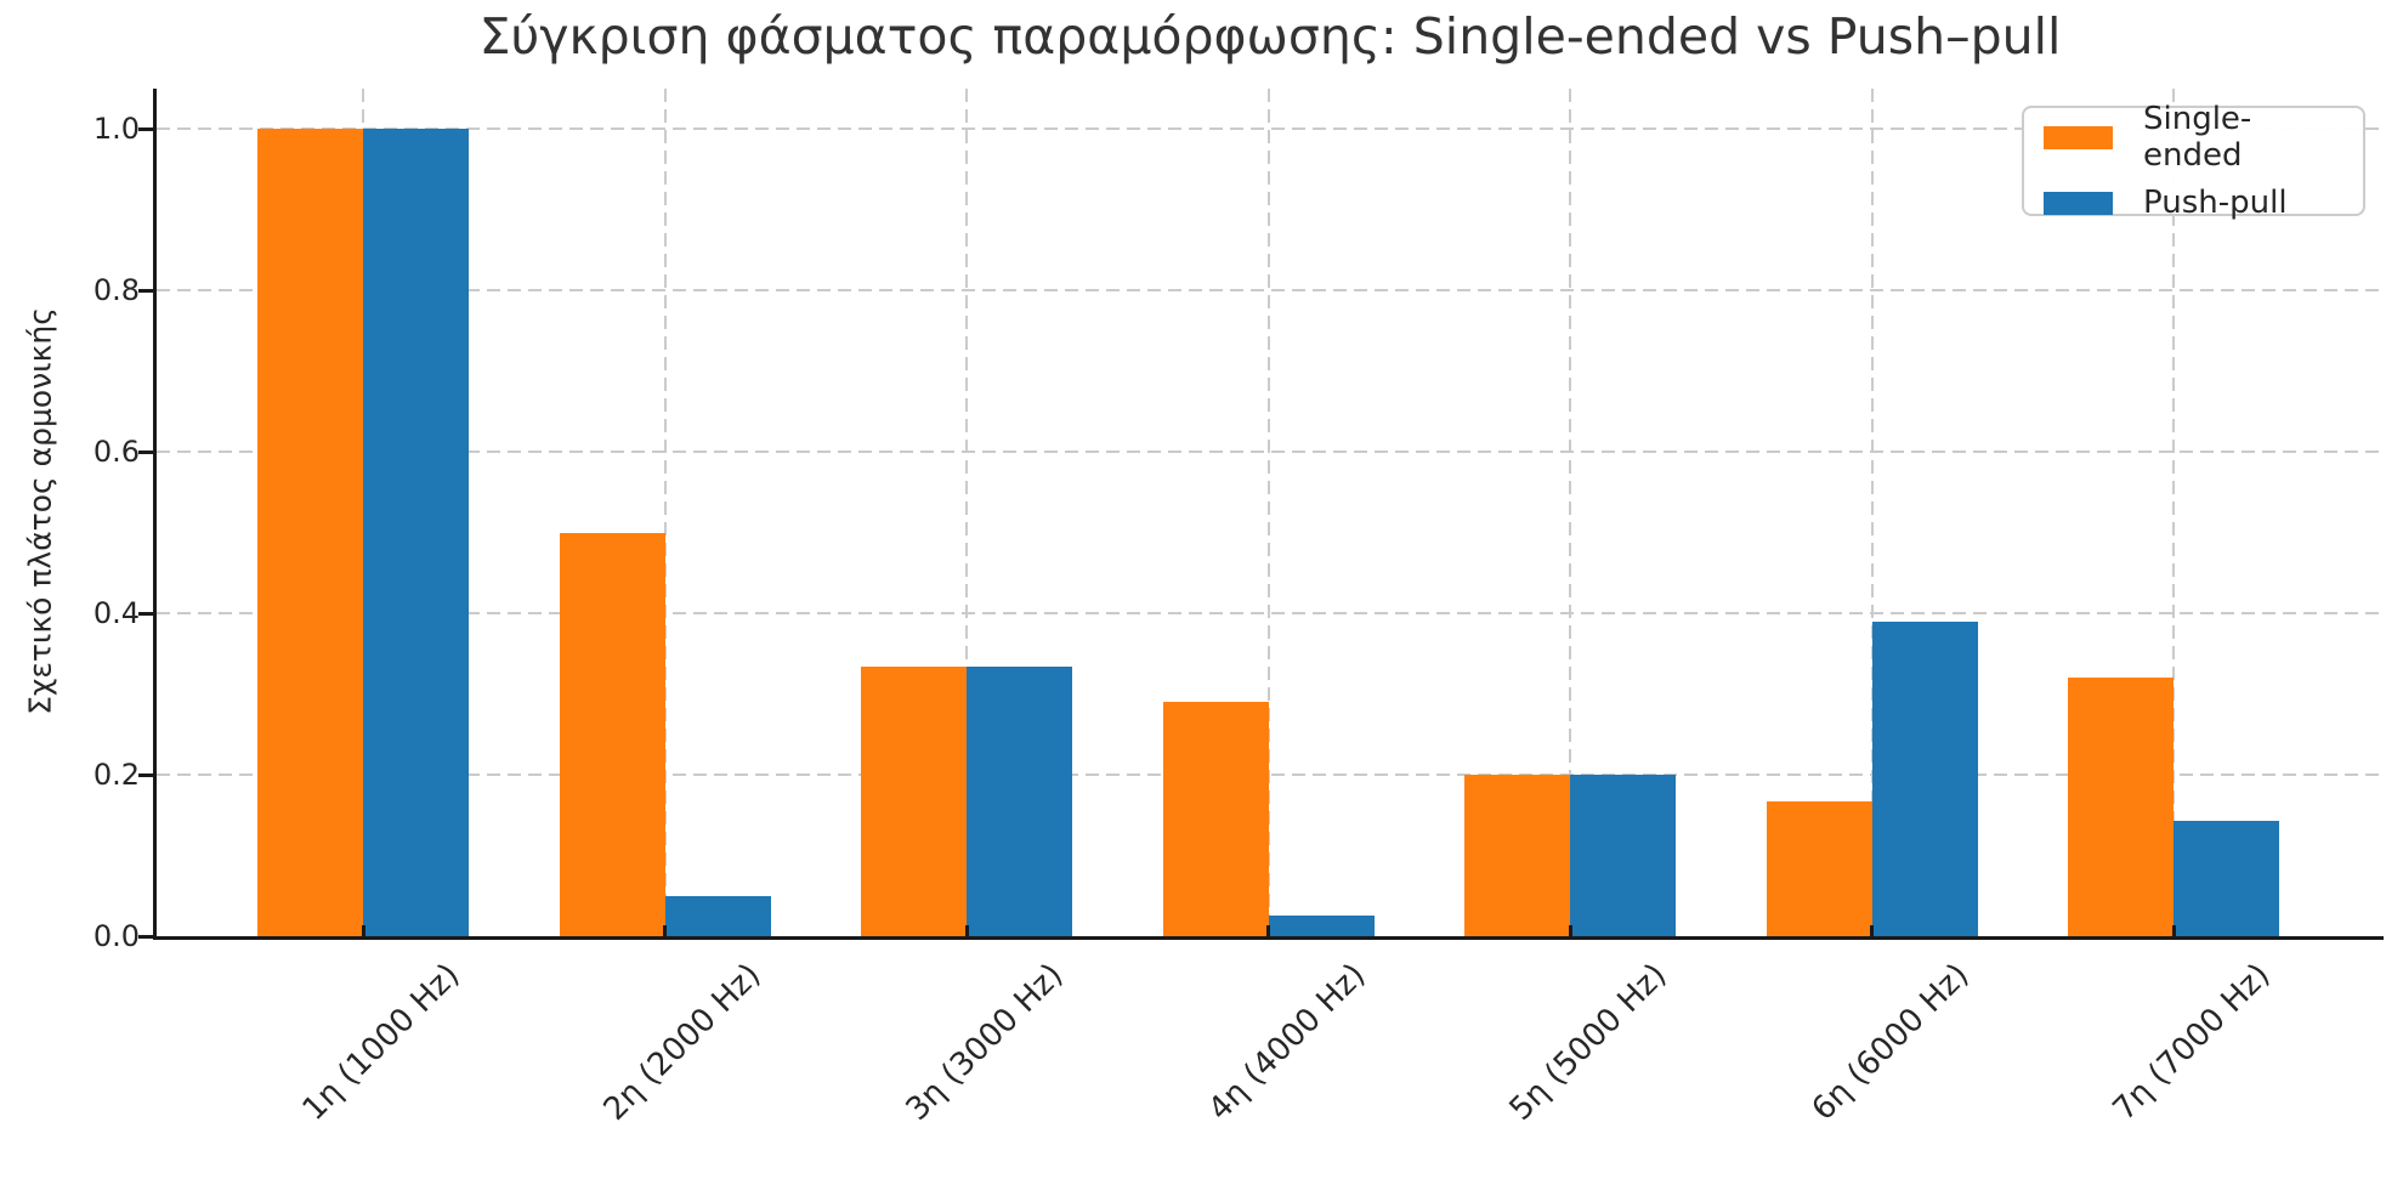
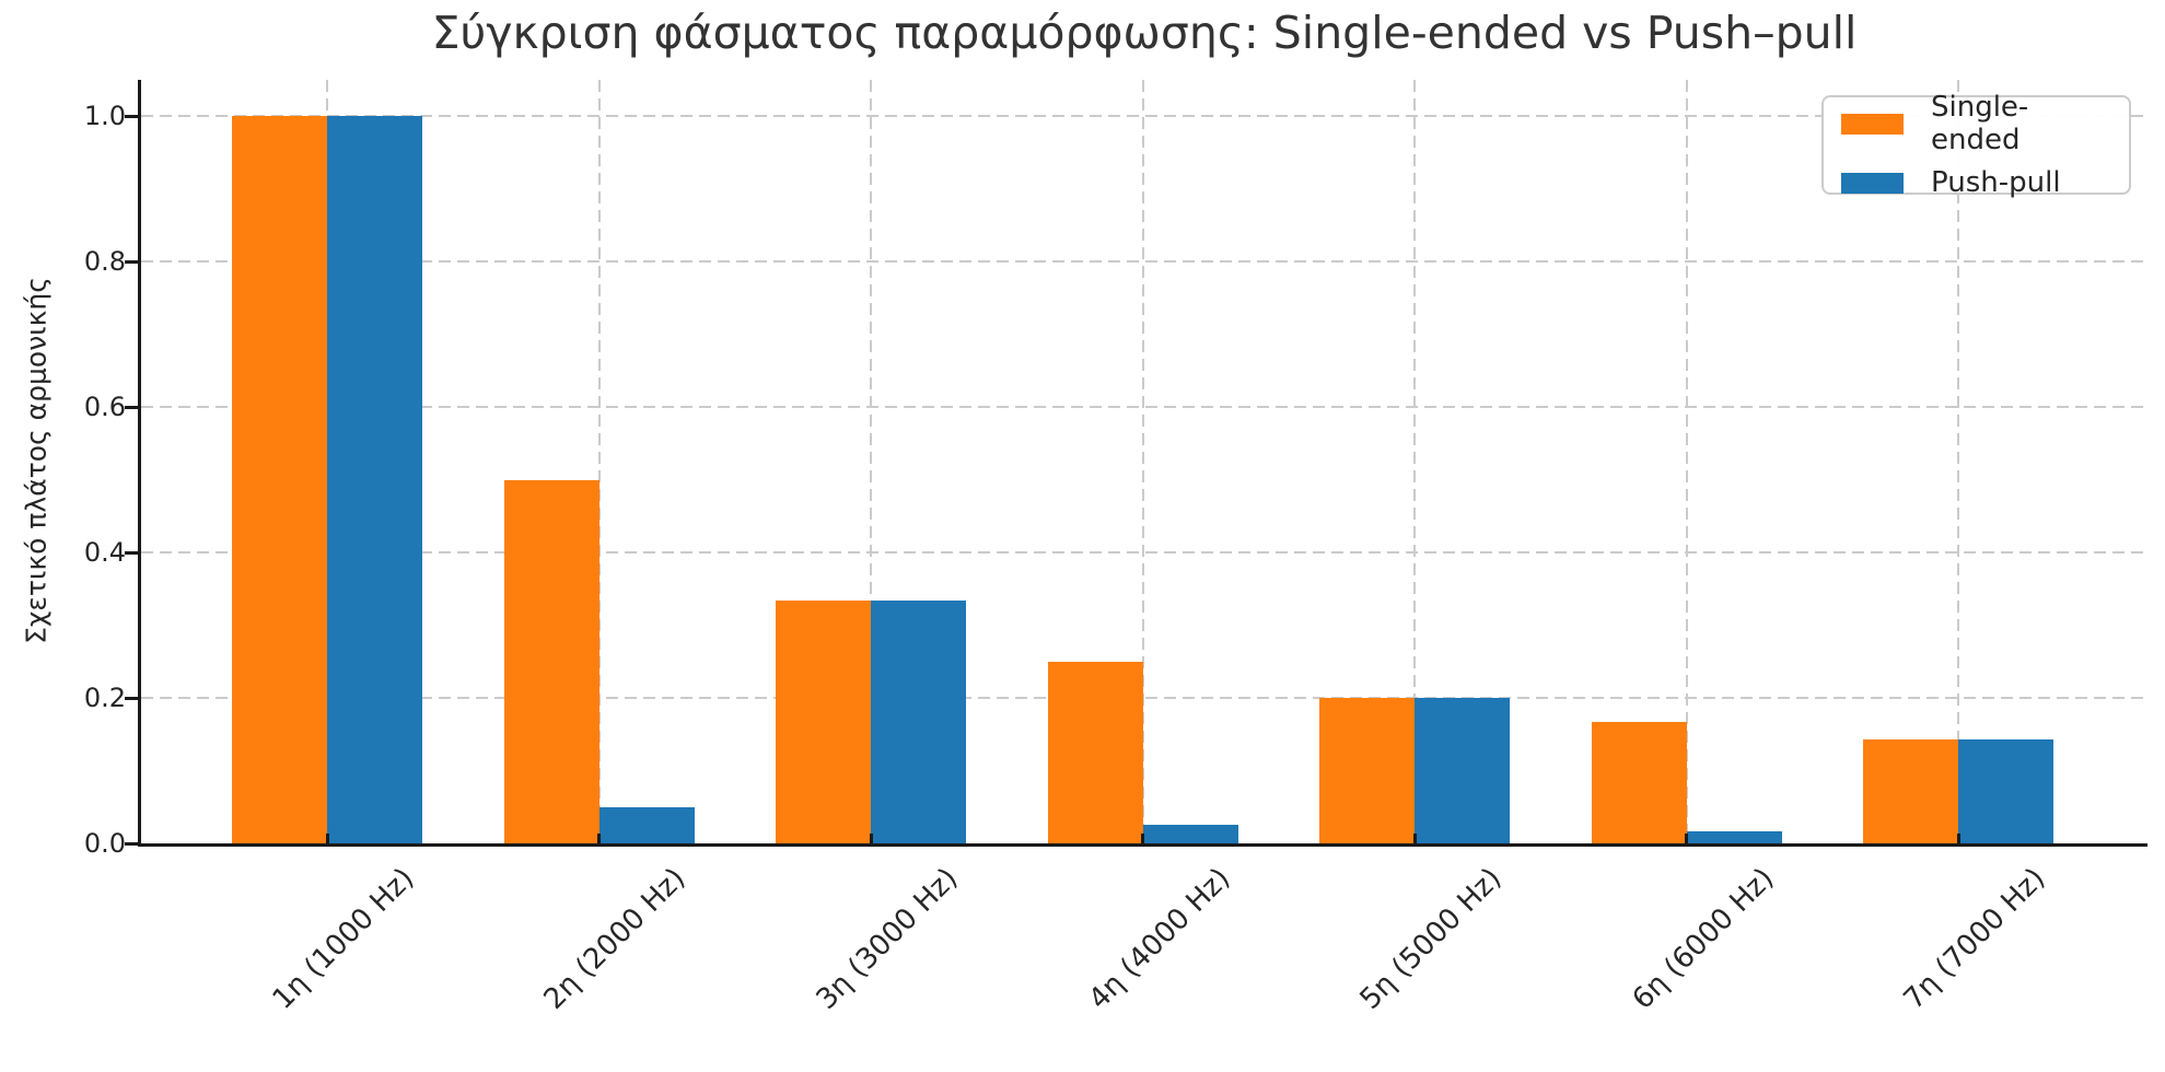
Single-ended/4η (4000 Hz): 0.29 -> 0.25
Push-pull/6η (6000 Hz): 0.39 -> 0.02
Single-ended/7η (7000 Hz): 0.32 -> 0.14
